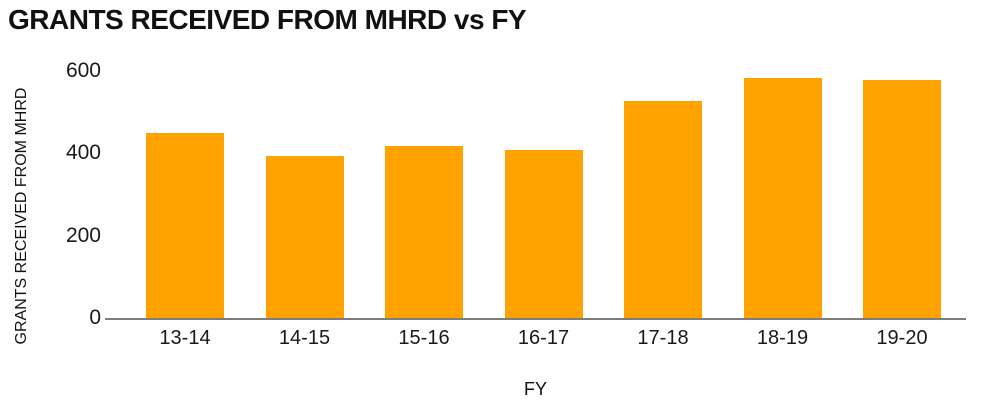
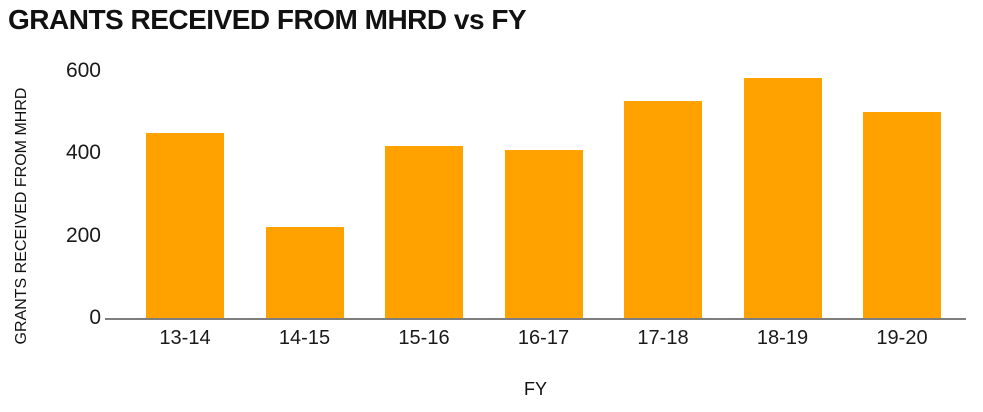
14-15: 390 -> 220
19-20: 580 -> 500
